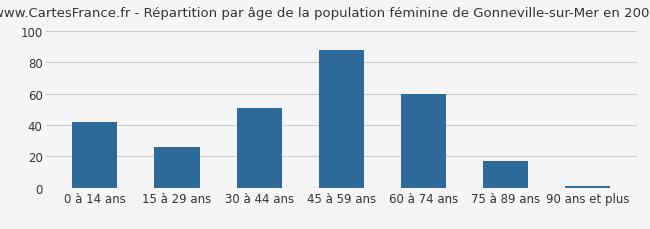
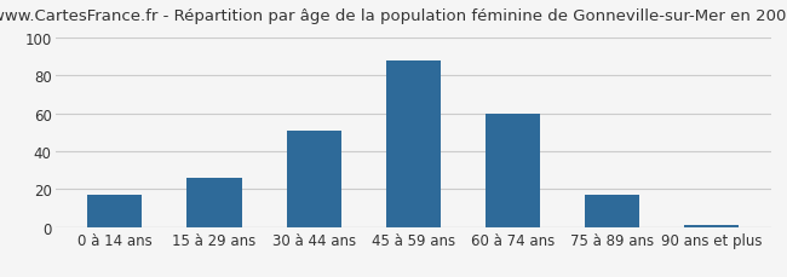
0 à 14 ans: 42 -> 17
